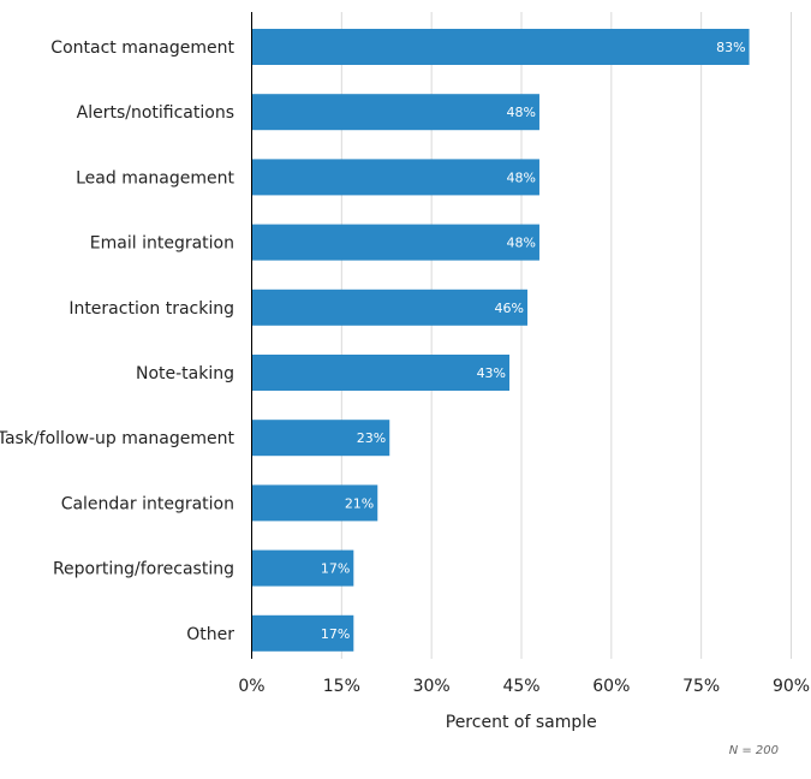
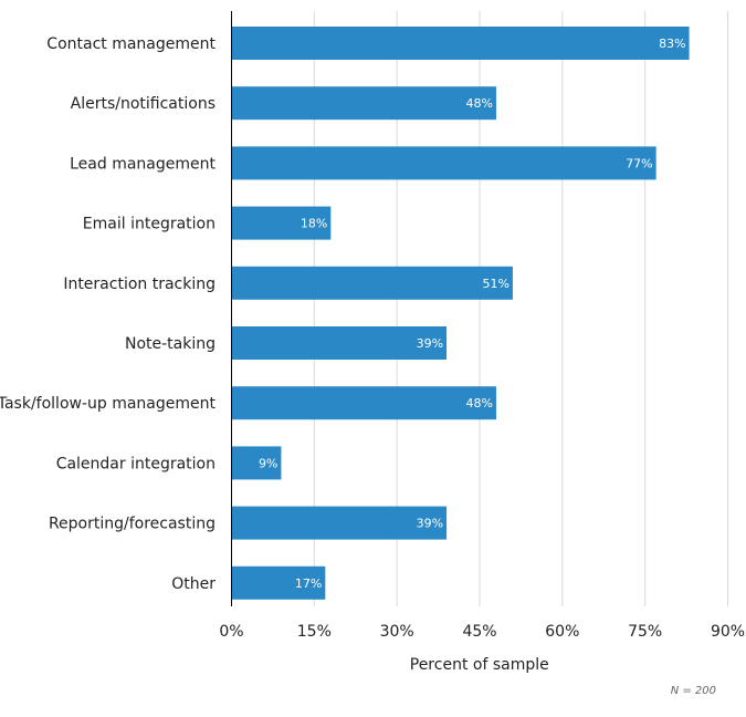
Lead management: 48% -> 77%
Email integration: 48% -> 18%
Interaction tracking: 46% -> 51%
Note-taking: 43% -> 39%
Task/follow-up management: 23% -> 48%
Calendar integration: 21% -> 9%
Reporting/forecasting: 17% -> 39%
